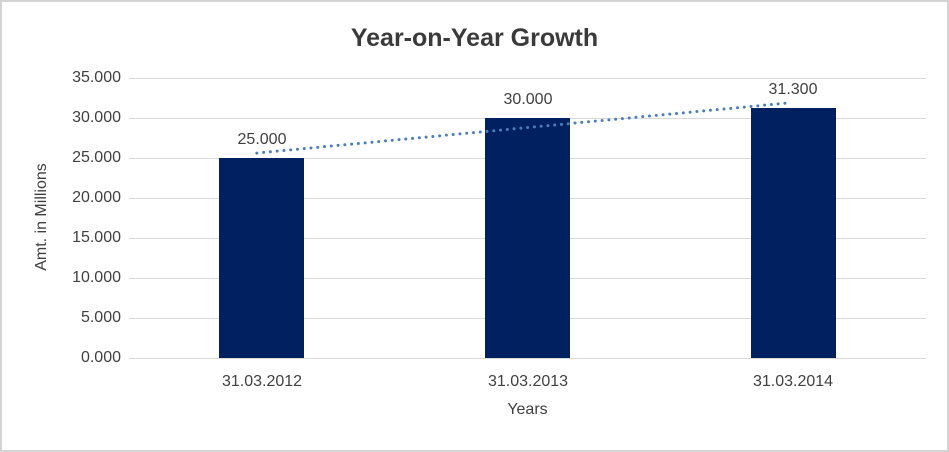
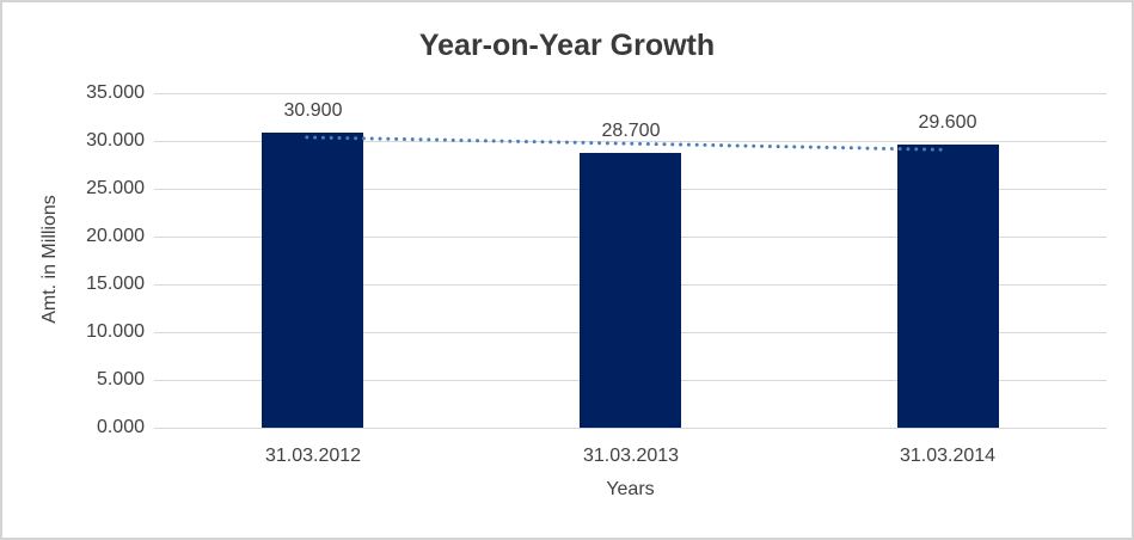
31.03.2012: 25.000 -> 30.900
31.03.2013: 30.000 -> 28.700
31.03.2014: 31.300 -> 29.600
